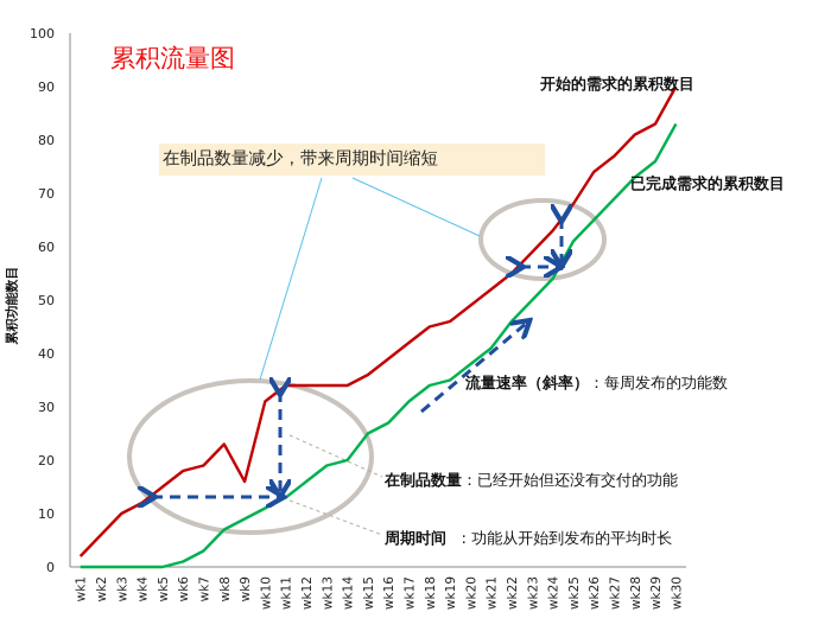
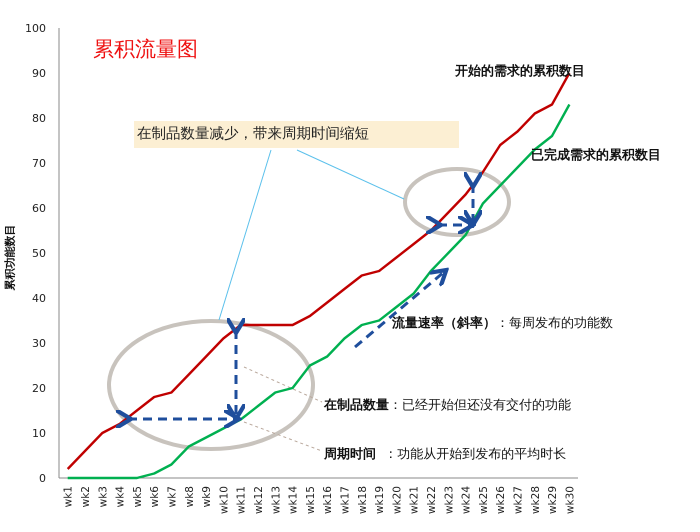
开始的需求的累积数目/wk9: 16 -> 27
